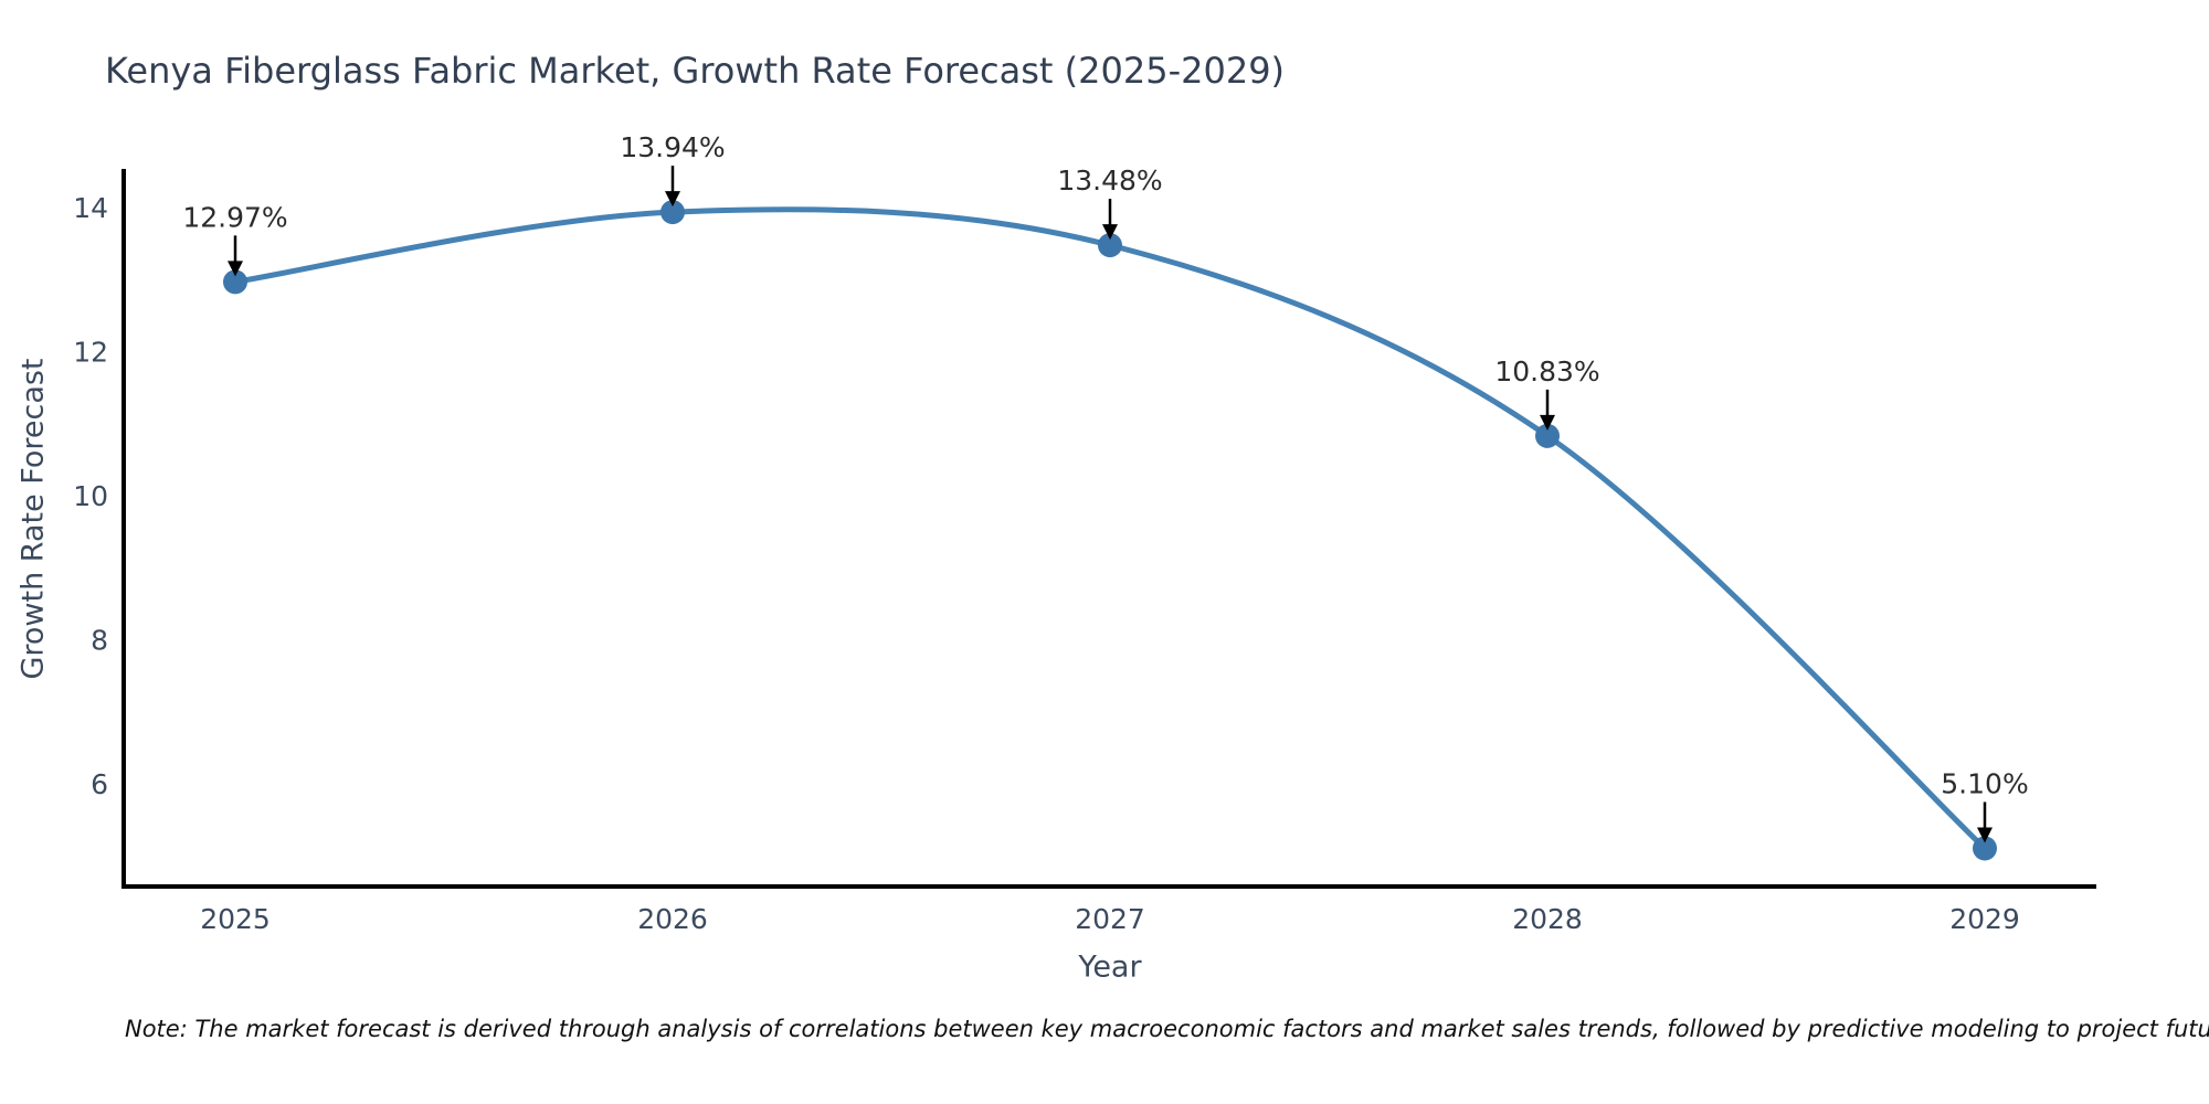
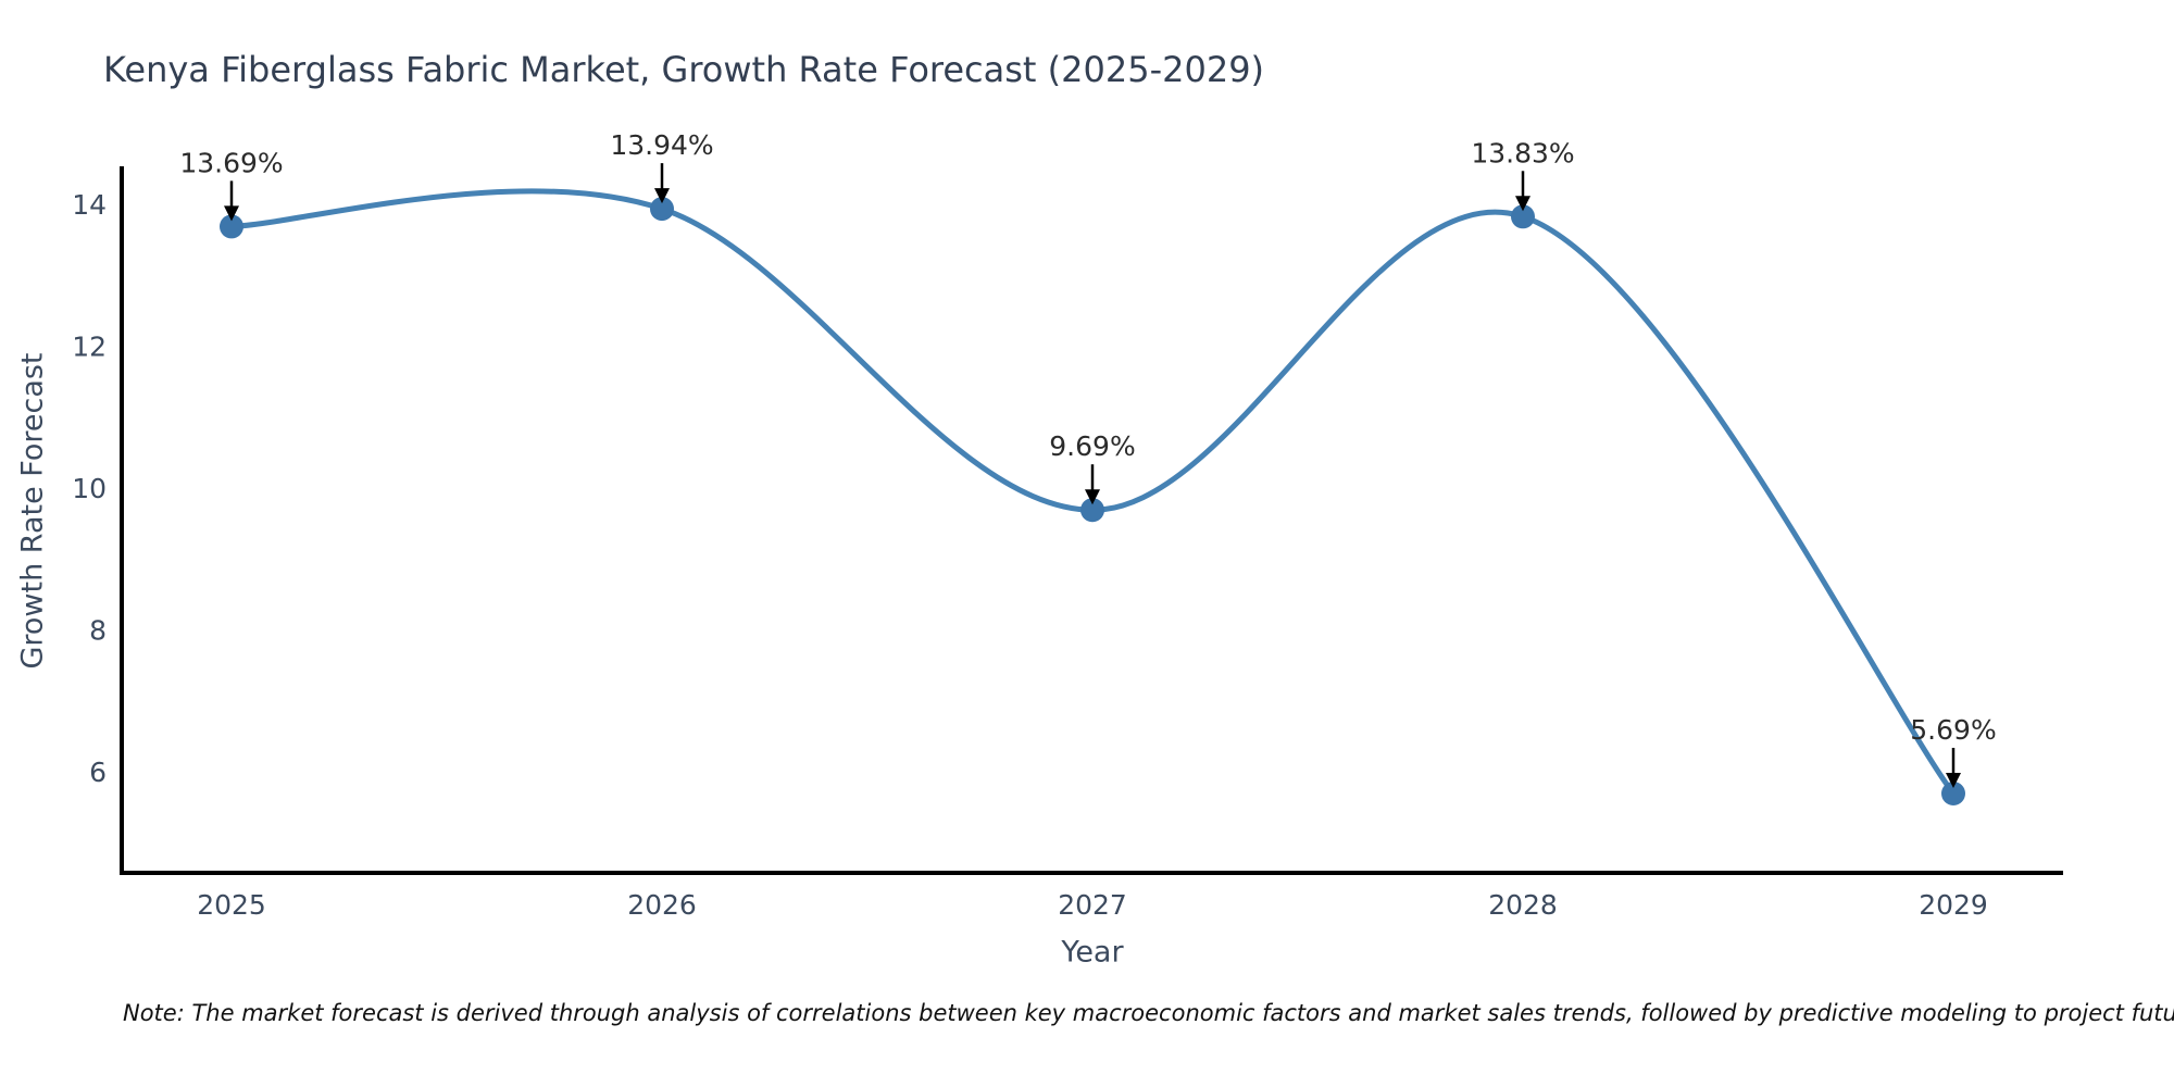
2025: 12.97% -> 13.69%
2027: 13.48% -> 9.69%
2028: 10.83% -> 13.83%
2029: 5.10% -> 5.69%
